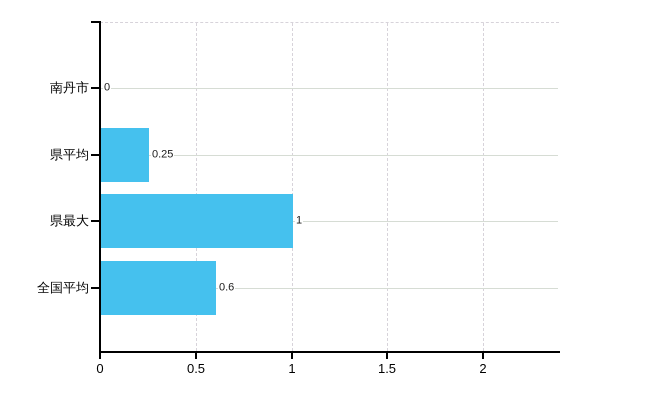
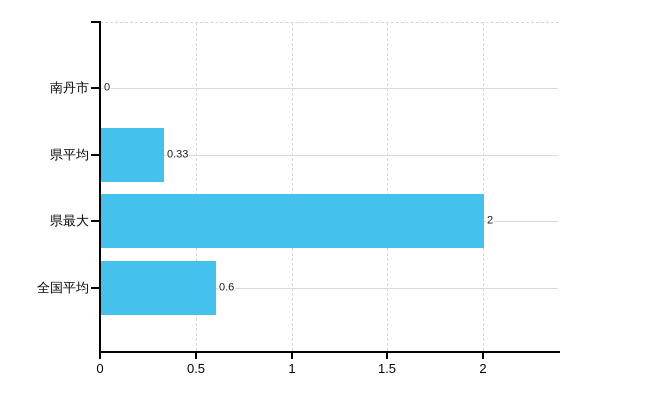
県平均: 0.25 -> 0.33
県最大: 1 -> 2
